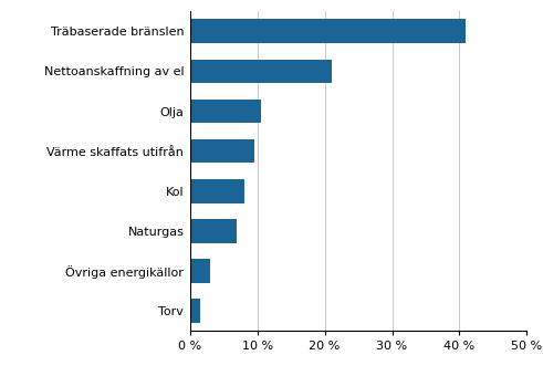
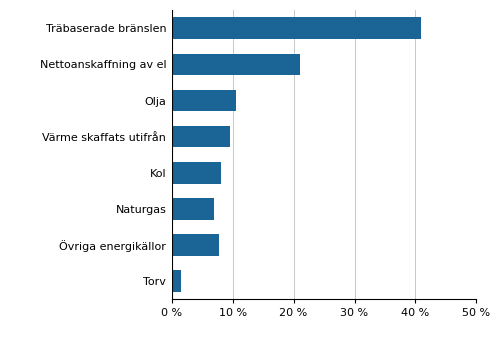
Övriga energikällor: 3.0 % -> 7.8 %
